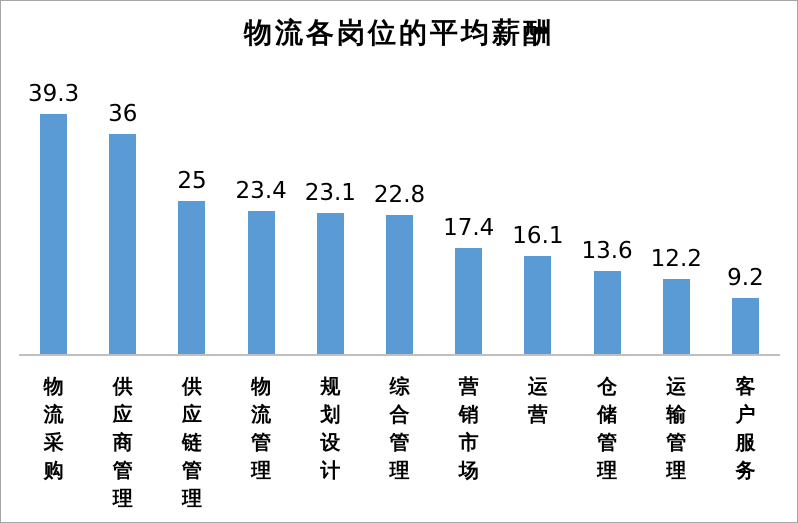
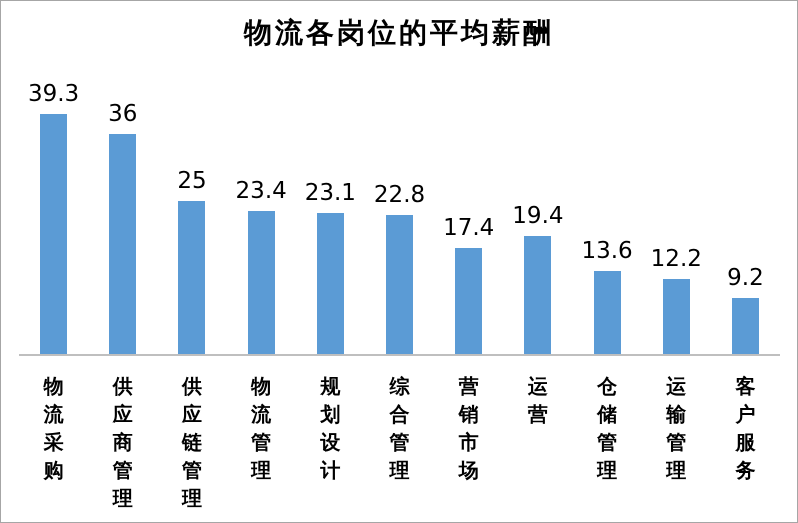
运营: 16.1 -> 19.4
